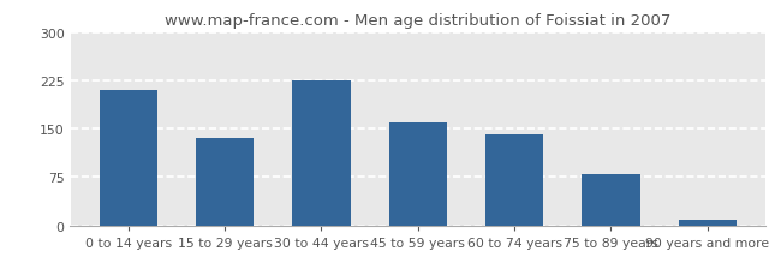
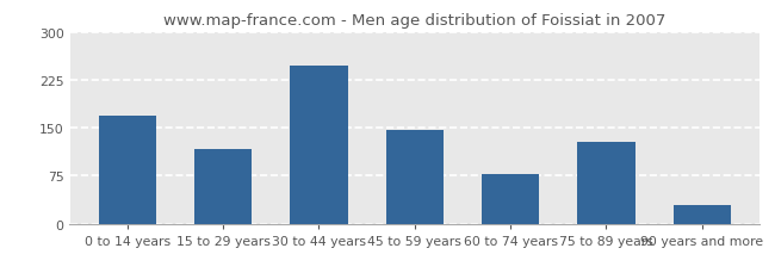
0 to 14 years: 210 -> 168
15 to 29 years: 135 -> 116
30 to 44 years: 225 -> 248
45 to 59 years: 160 -> 146
60 to 74 years: 140 -> 78
75 to 89 years: 80 -> 128
90 years and more: 8 -> 30
